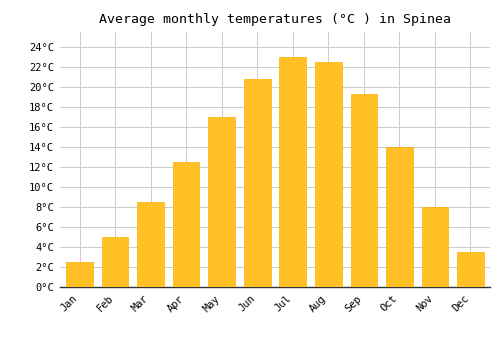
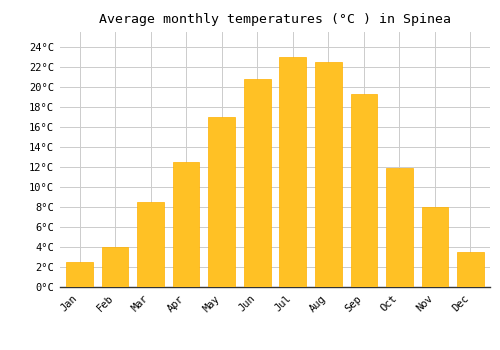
Feb: 5.0°C -> 4.0°C
Oct: 14.0°C -> 11.9°C
